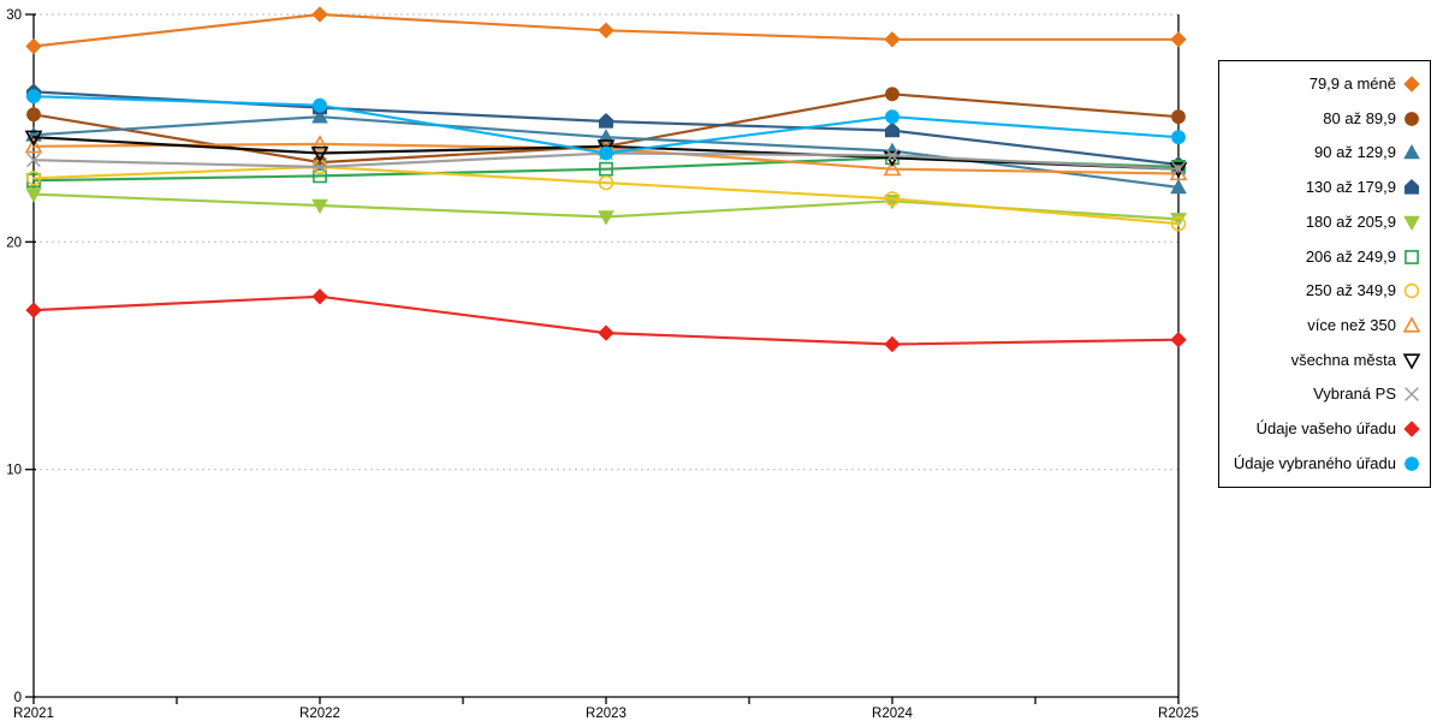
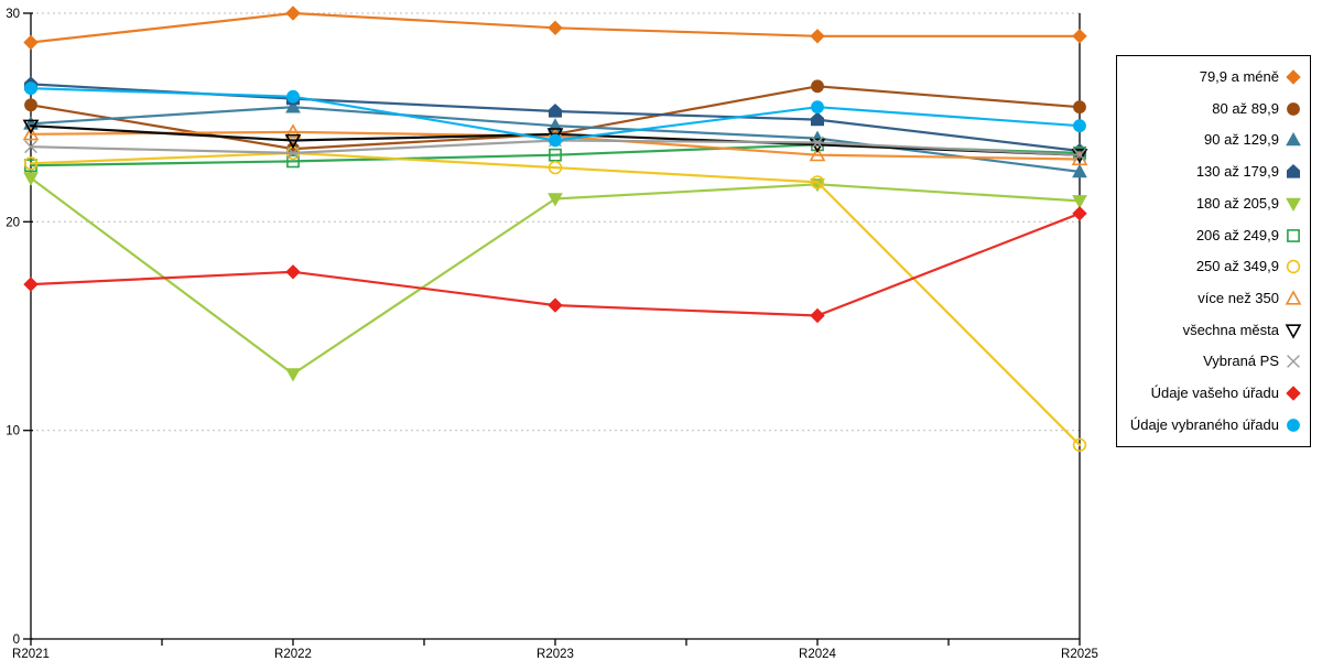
180 až 205,9/R2022: 21.6 -> 12.7
250 až 349,9/R2025: 20.8 -> 9.3
Údaje vašeho úřadu/R2025: 15.7 -> 20.4
